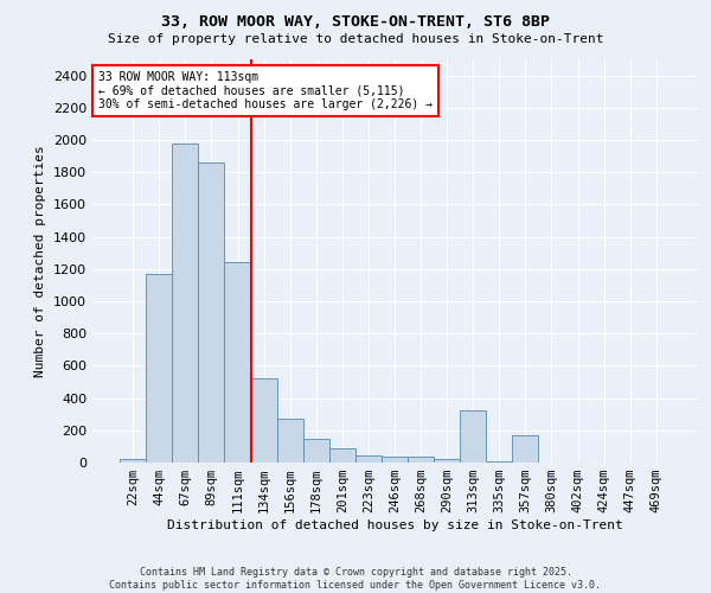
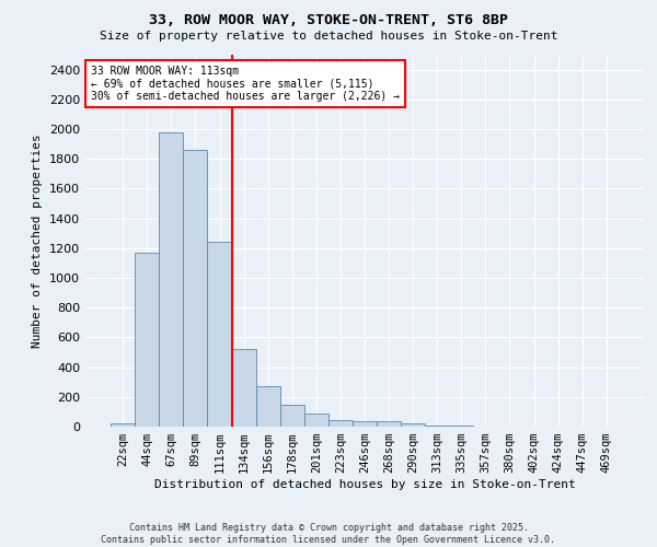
313sqm: 320 -> 10
357sqm: 170 -> 0
